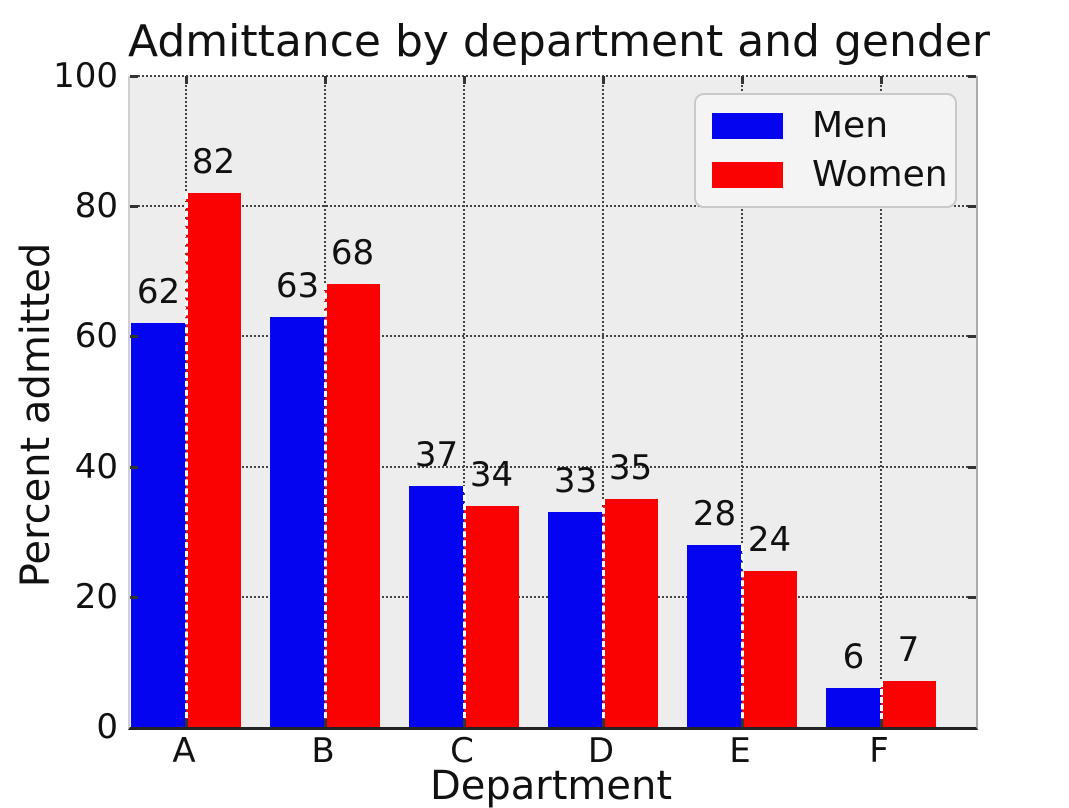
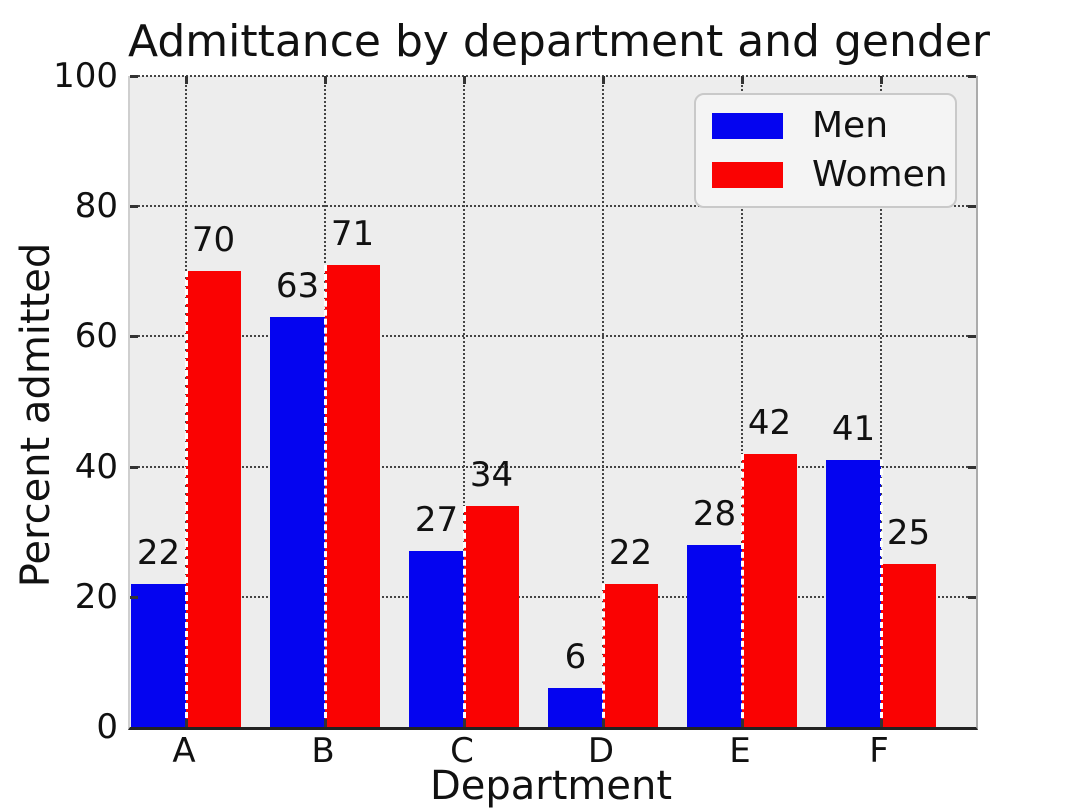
Men/A: 62 -> 22
Women/A: 82 -> 70
Women/B: 68 -> 71
Men/C: 37 -> 27
Men/D: 33 -> 6
Women/D: 35 -> 22
Women/E: 24 -> 42
Men/F: 6 -> 41
Women/F: 7 -> 25
